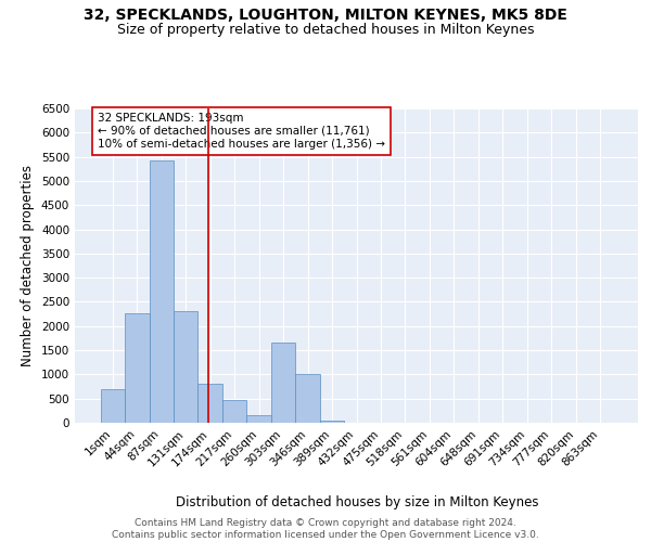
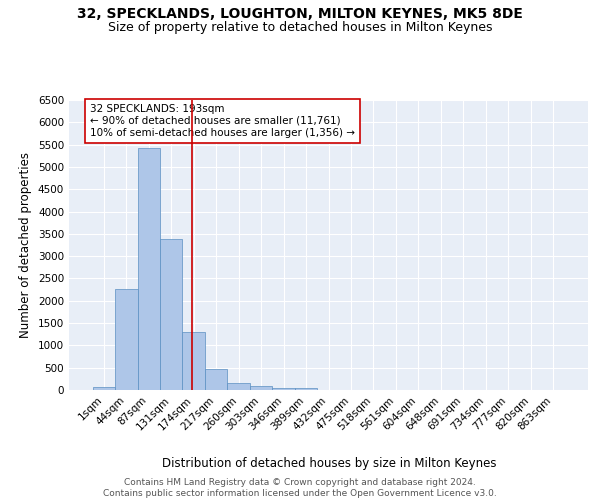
1sqm: 700 -> 80
131sqm: 2300 -> 3380
174sqm: 800 -> 1310
303sqm: 1650 -> 80
346sqm: 1000 -> 50
